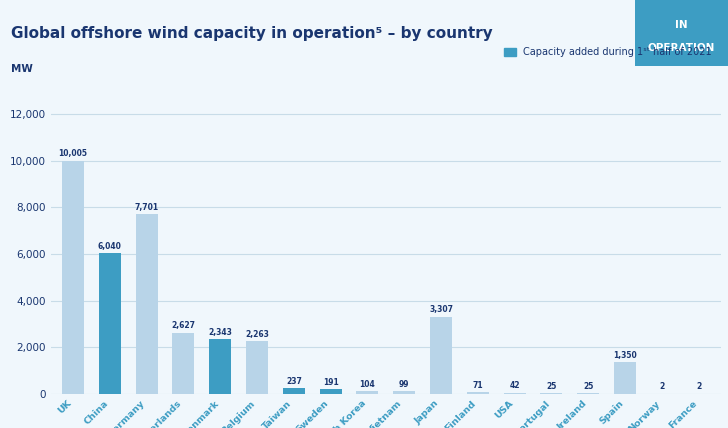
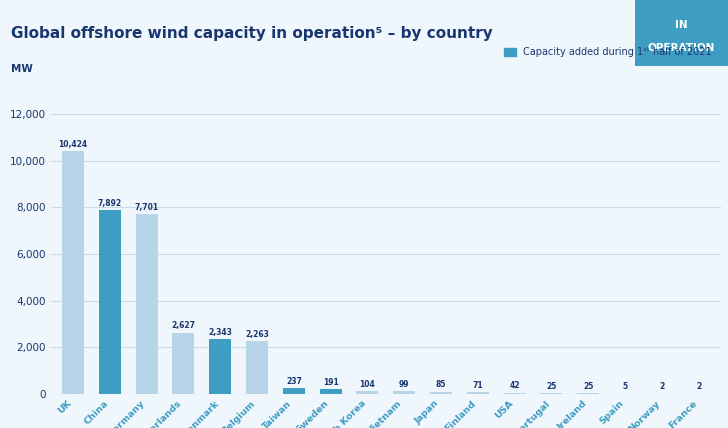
UK: 10,005 -> 10,424
China: 6,040 -> 7,892
Japan: 3,307 -> 85
Spain: 1,350 -> 5
